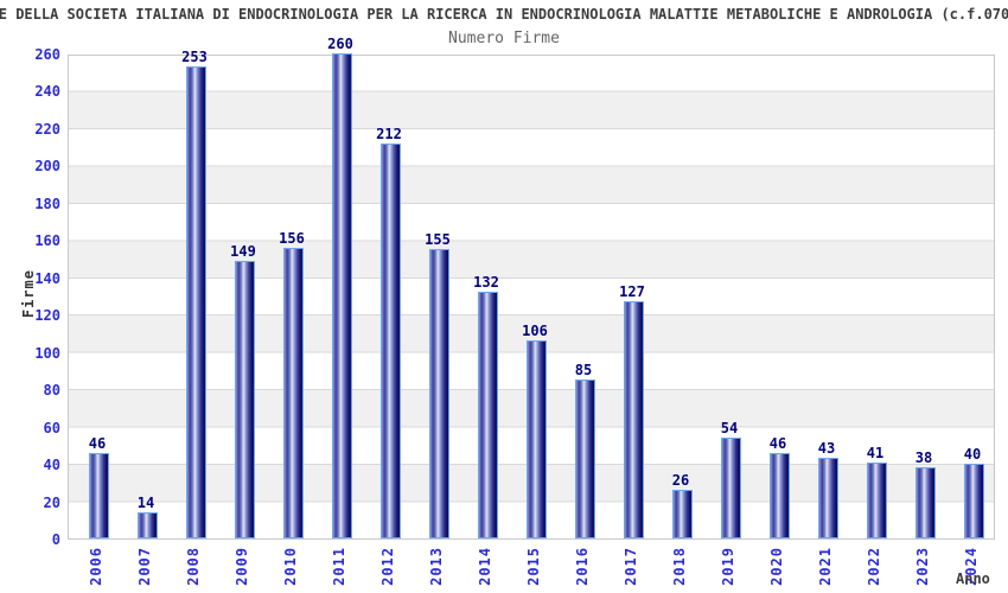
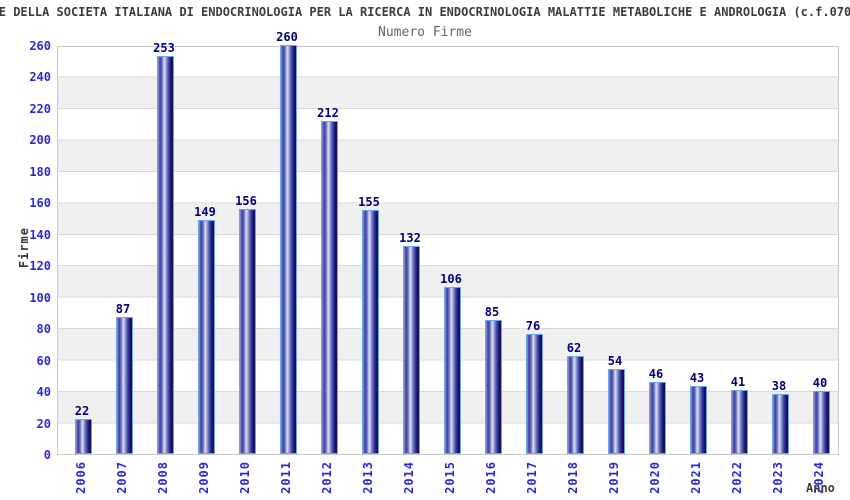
2006: 46 -> 22
2007: 14 -> 87
2017: 127 -> 76
2018: 26 -> 62
